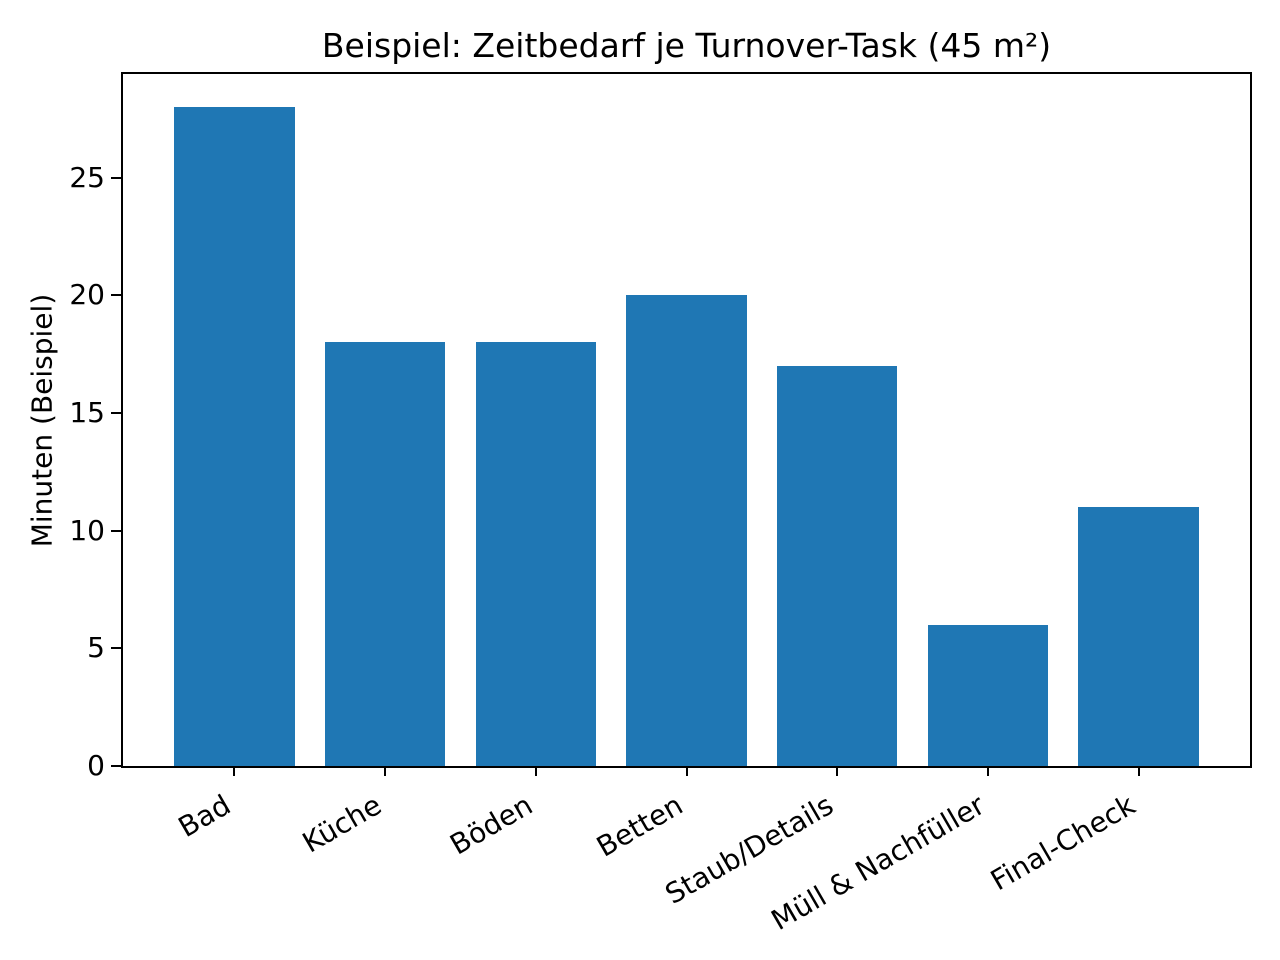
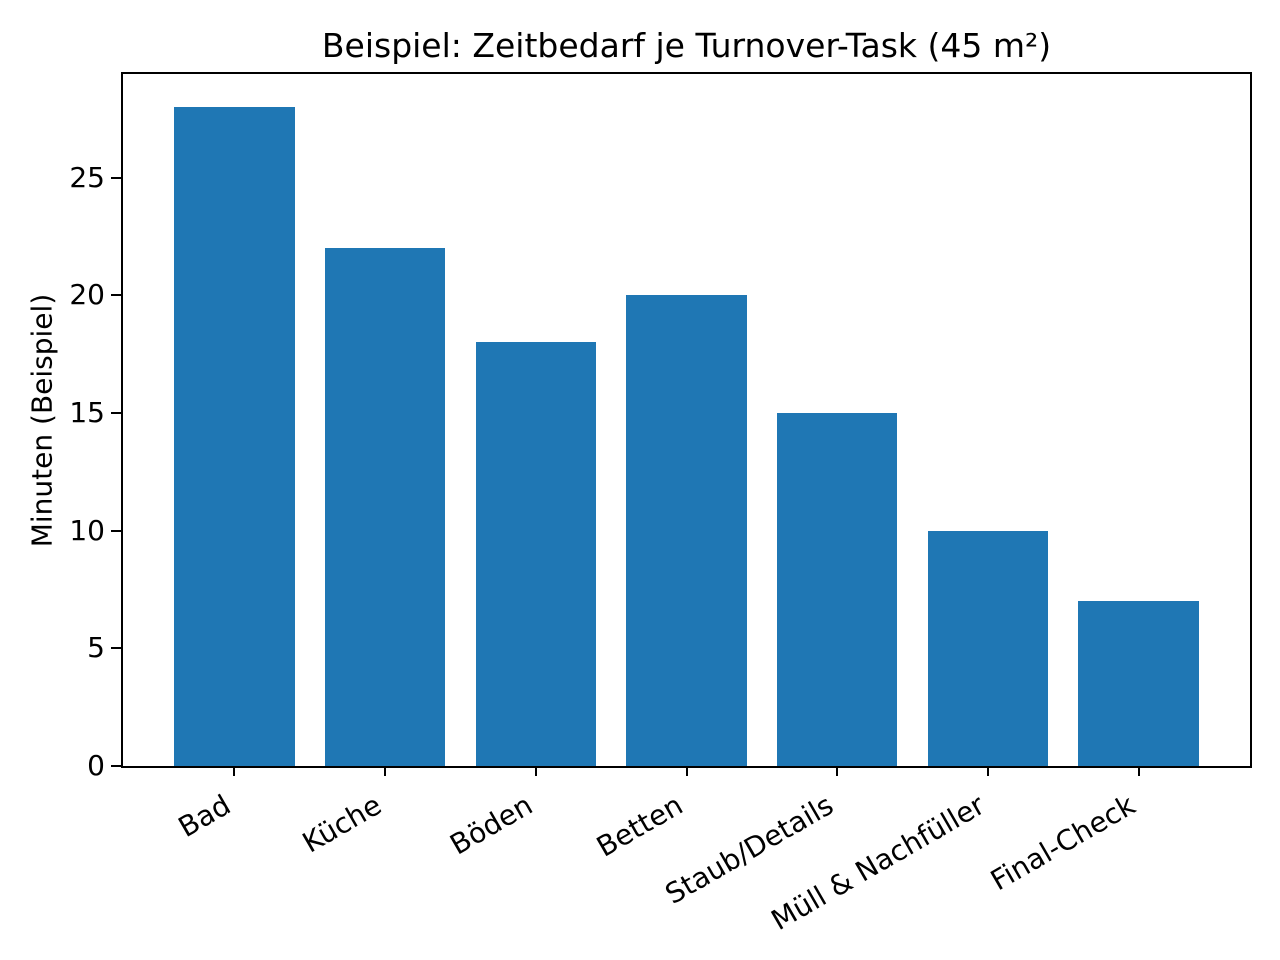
Küche: 18 -> 22
Staub/Details: 17 -> 15
Müll & Nachfüller: 6 -> 10
Final-Check: 11 -> 7
